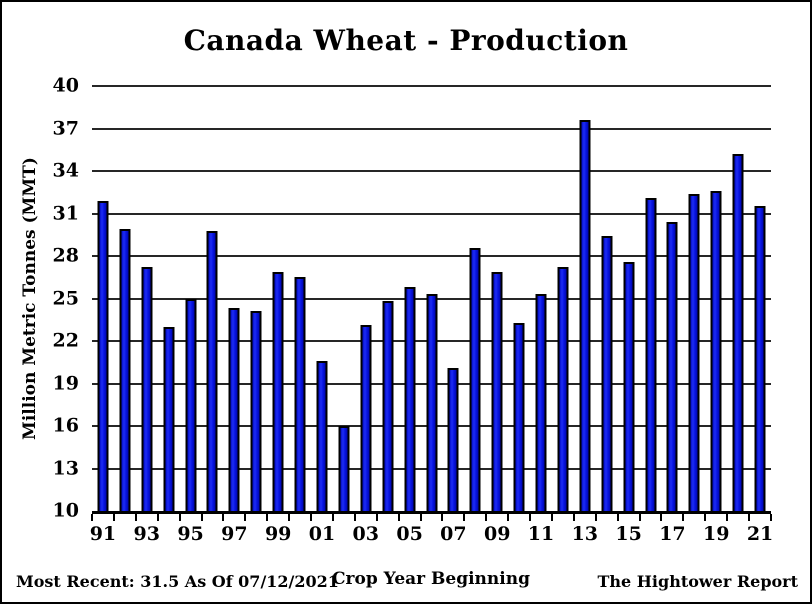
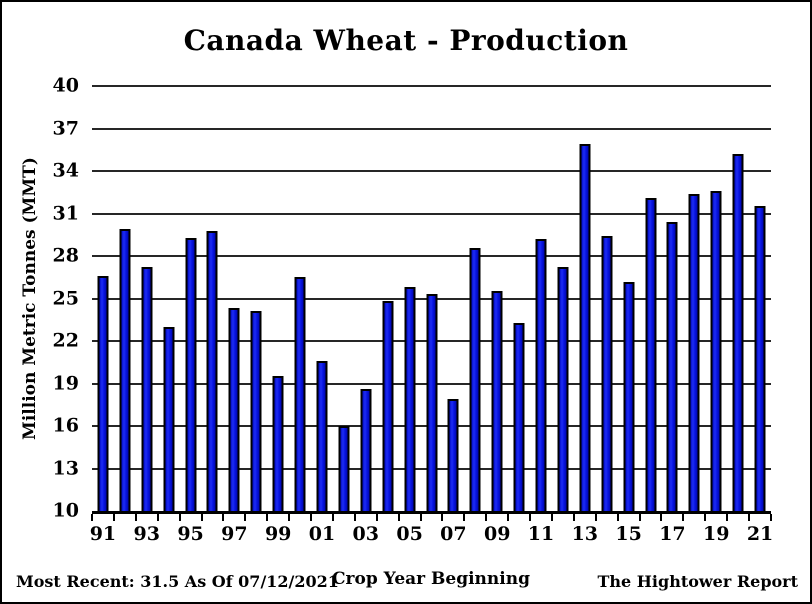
91: 31.9 -> 26.6
95: 25.0 -> 29.3
99: 26.9 -> 19.5
03: 23.1 -> 18.6
07: 20.1 -> 17.9
09: 26.9 -> 25.5
11: 25.3 -> 29.2
13: 37.6 -> 35.9
15: 27.6 -> 26.2
